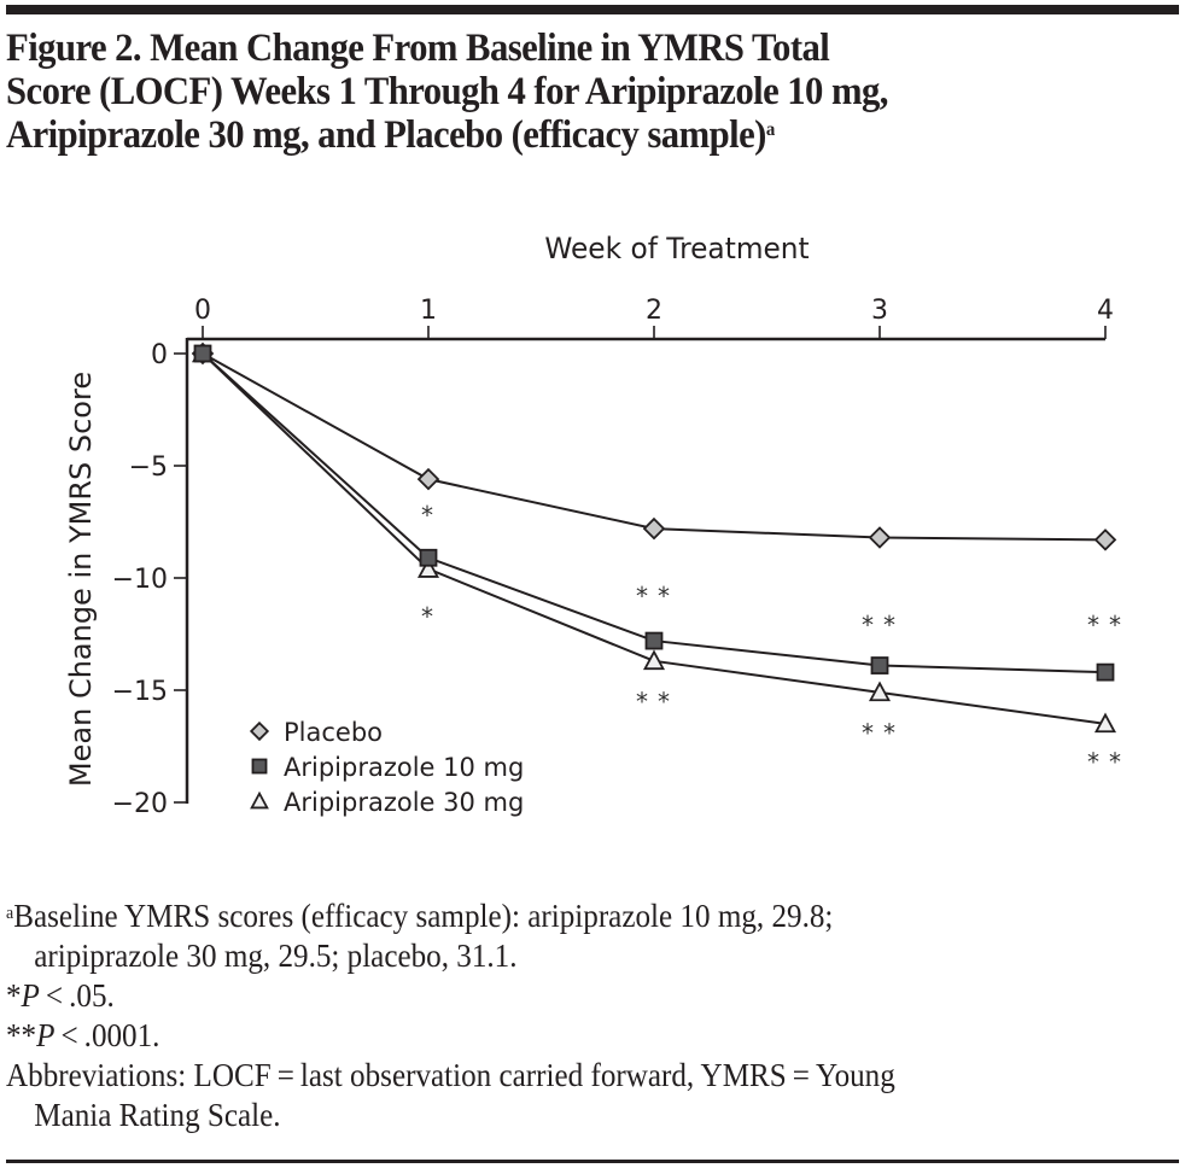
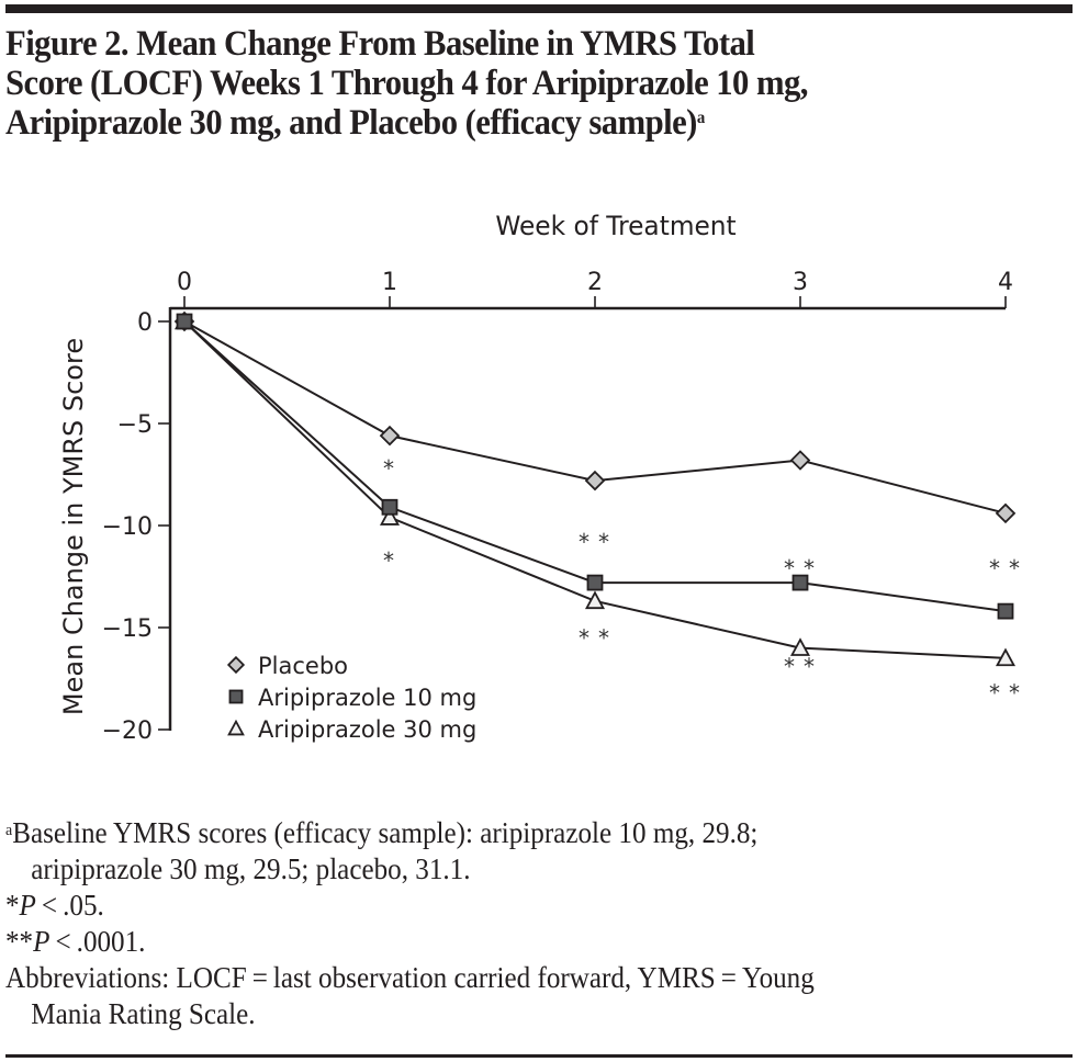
Placebo/3: -8.2 -> -6.8
Aripiprazole 10 mg/3: -13.9 -> -12.8
Aripiprazole 30 mg/3: -15.1 -> -16.0
Placebo/4: -8.3 -> -9.4
